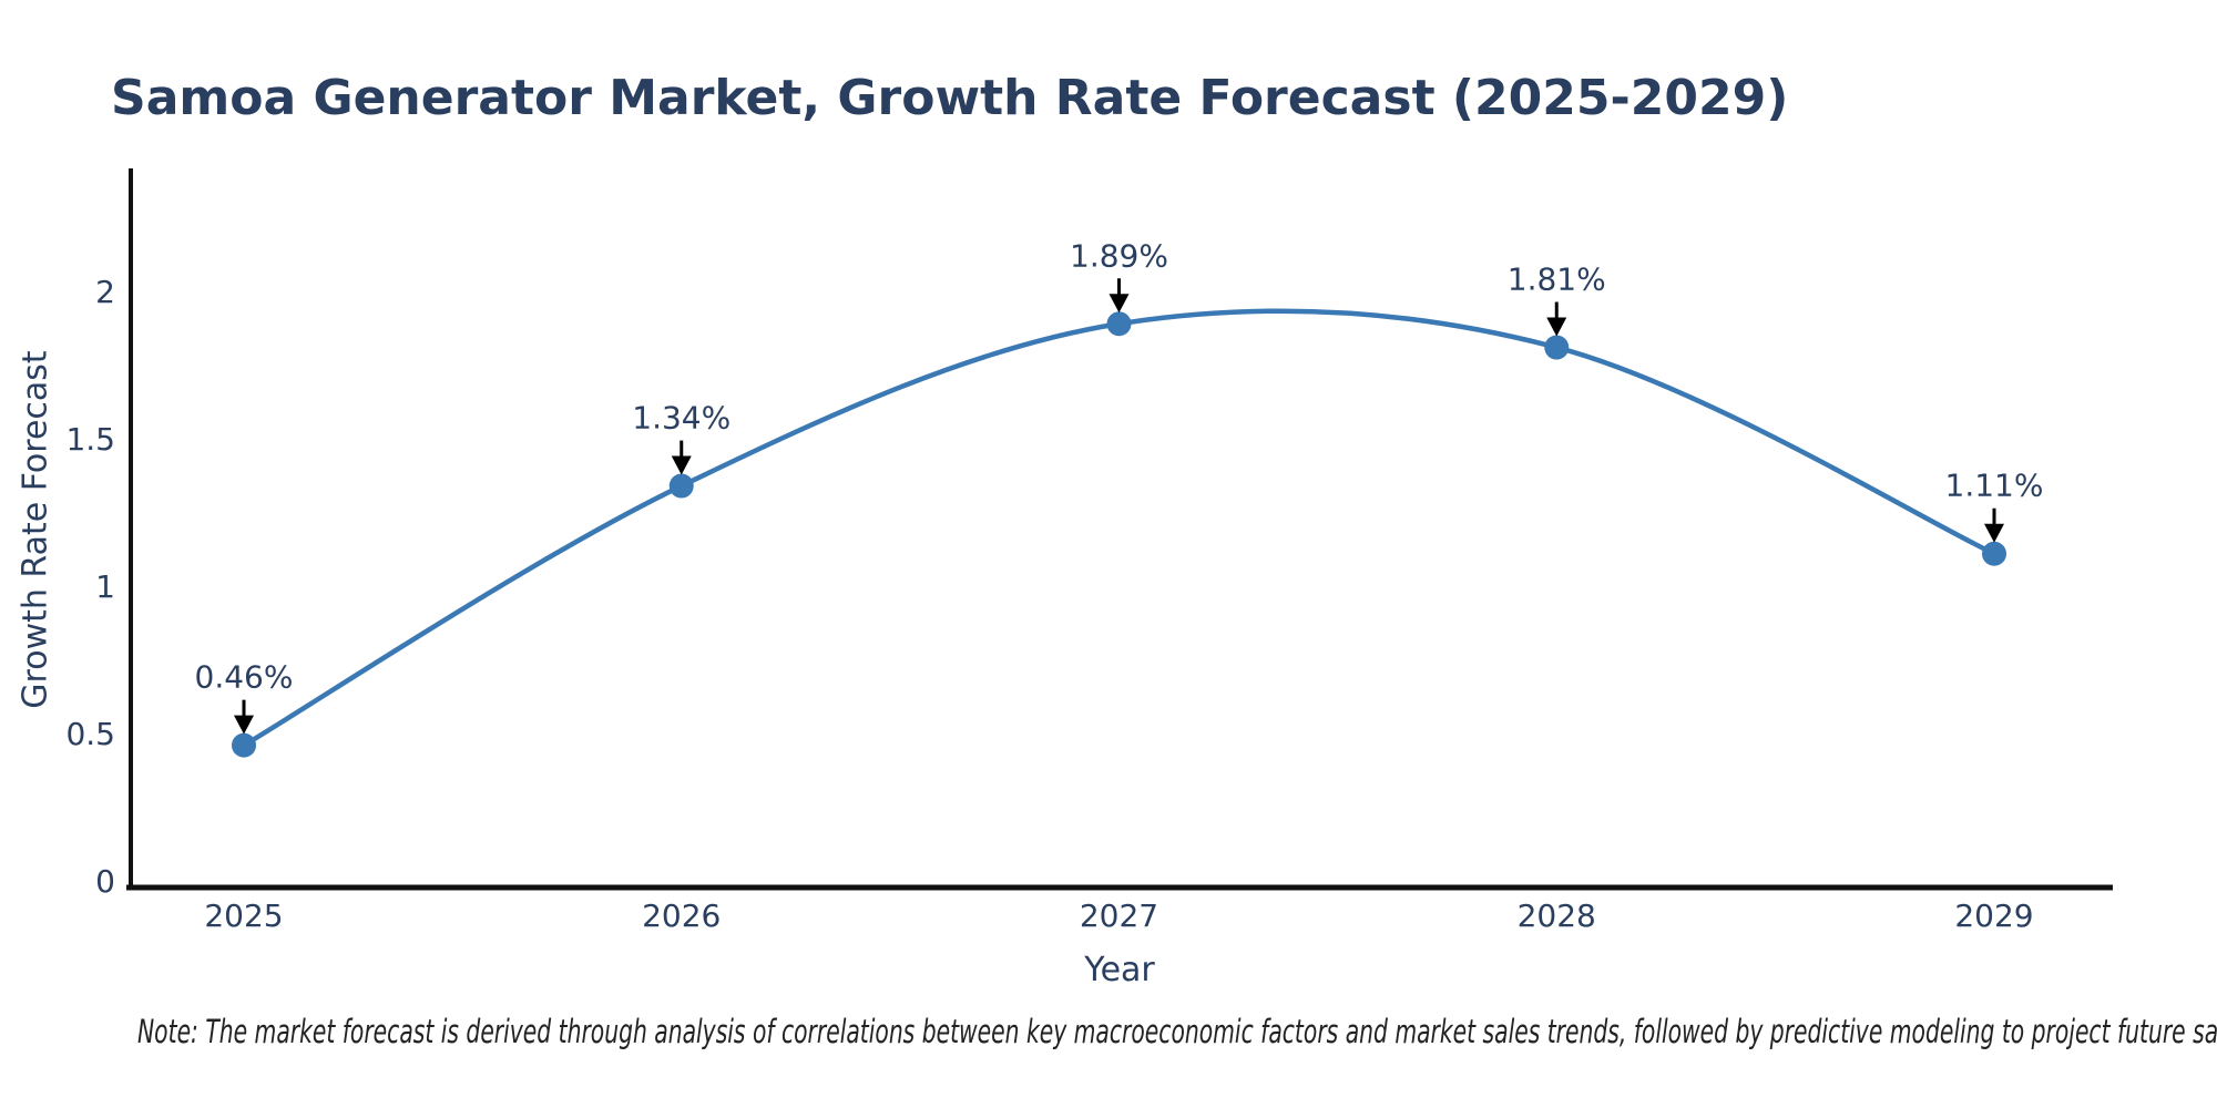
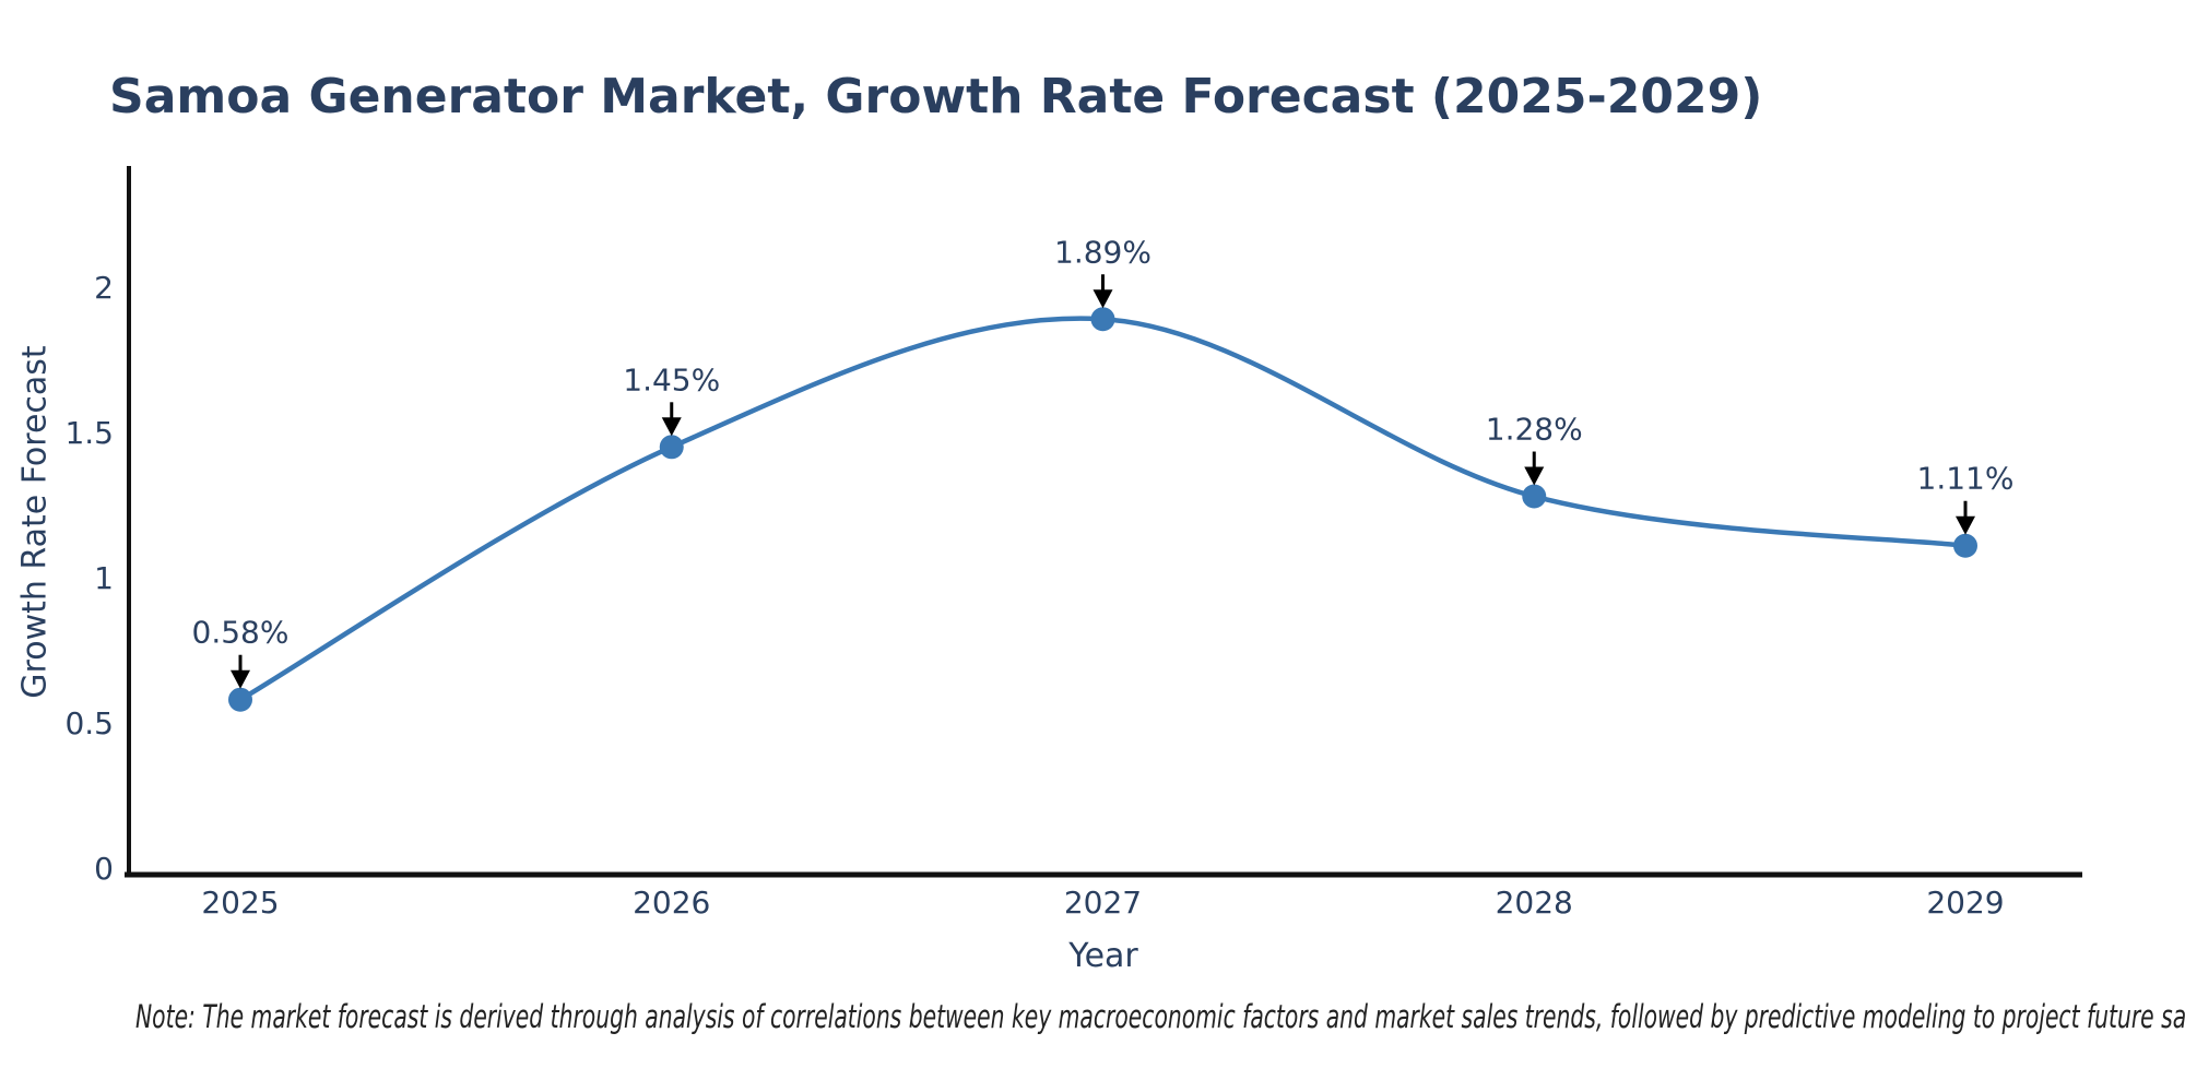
2025: 0.46% -> 0.58%
2026: 1.34% -> 1.45%
2028: 1.81% -> 1.28%
